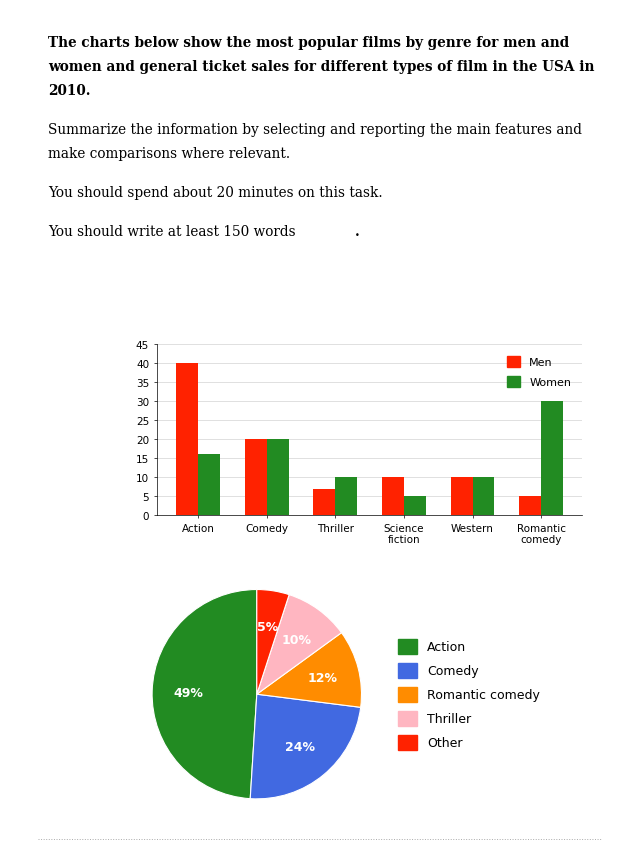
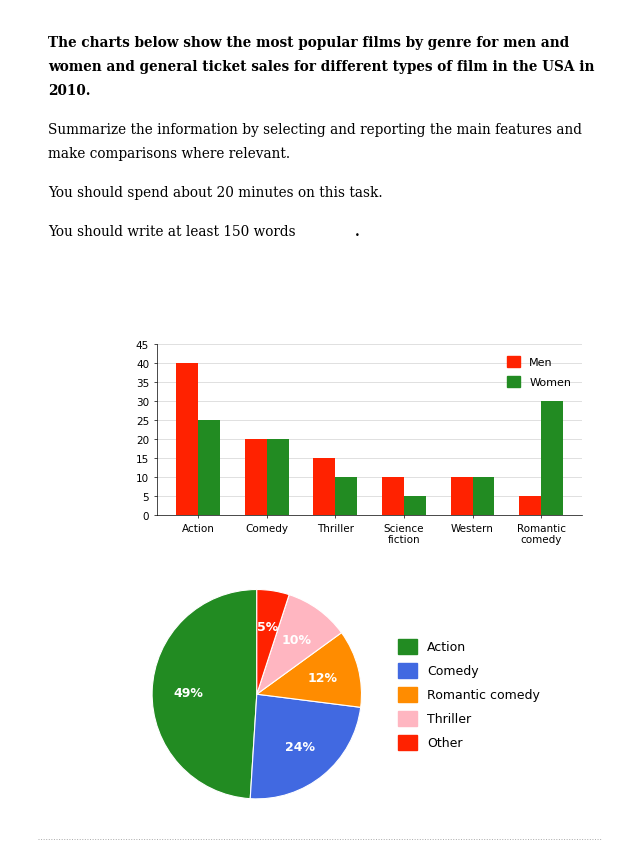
Women/Action: 16 -> 25
Men/Thriller: 7 -> 15
